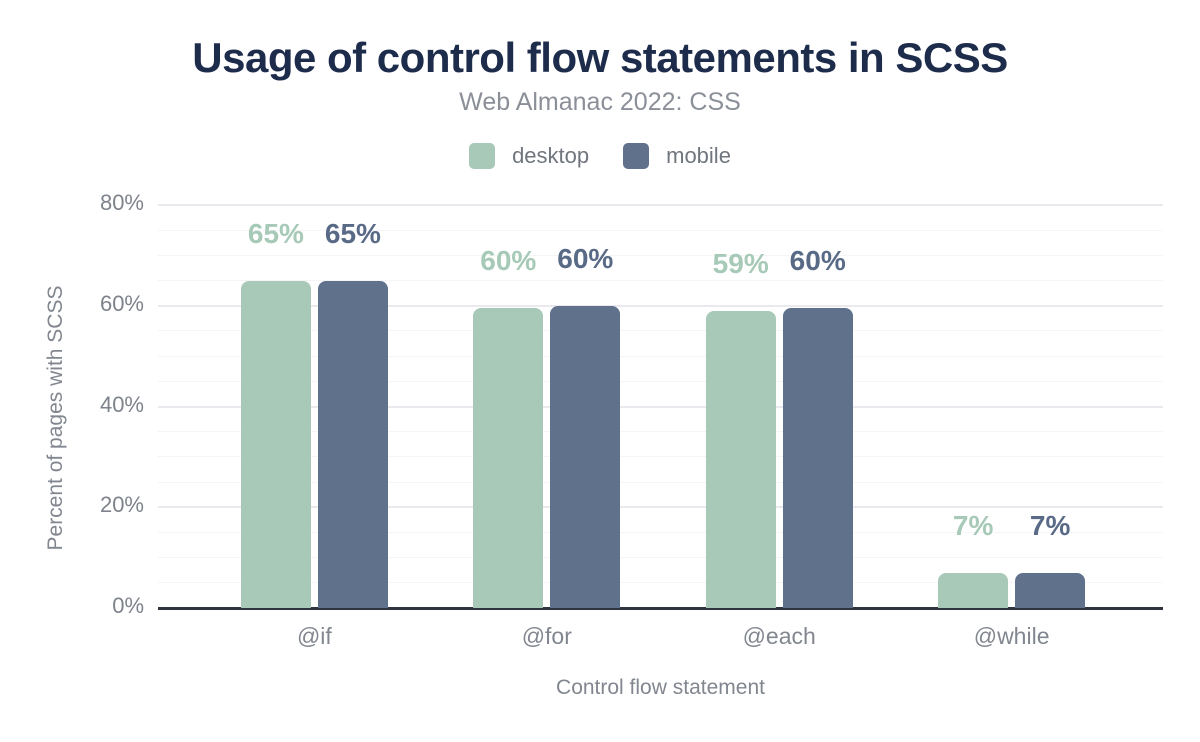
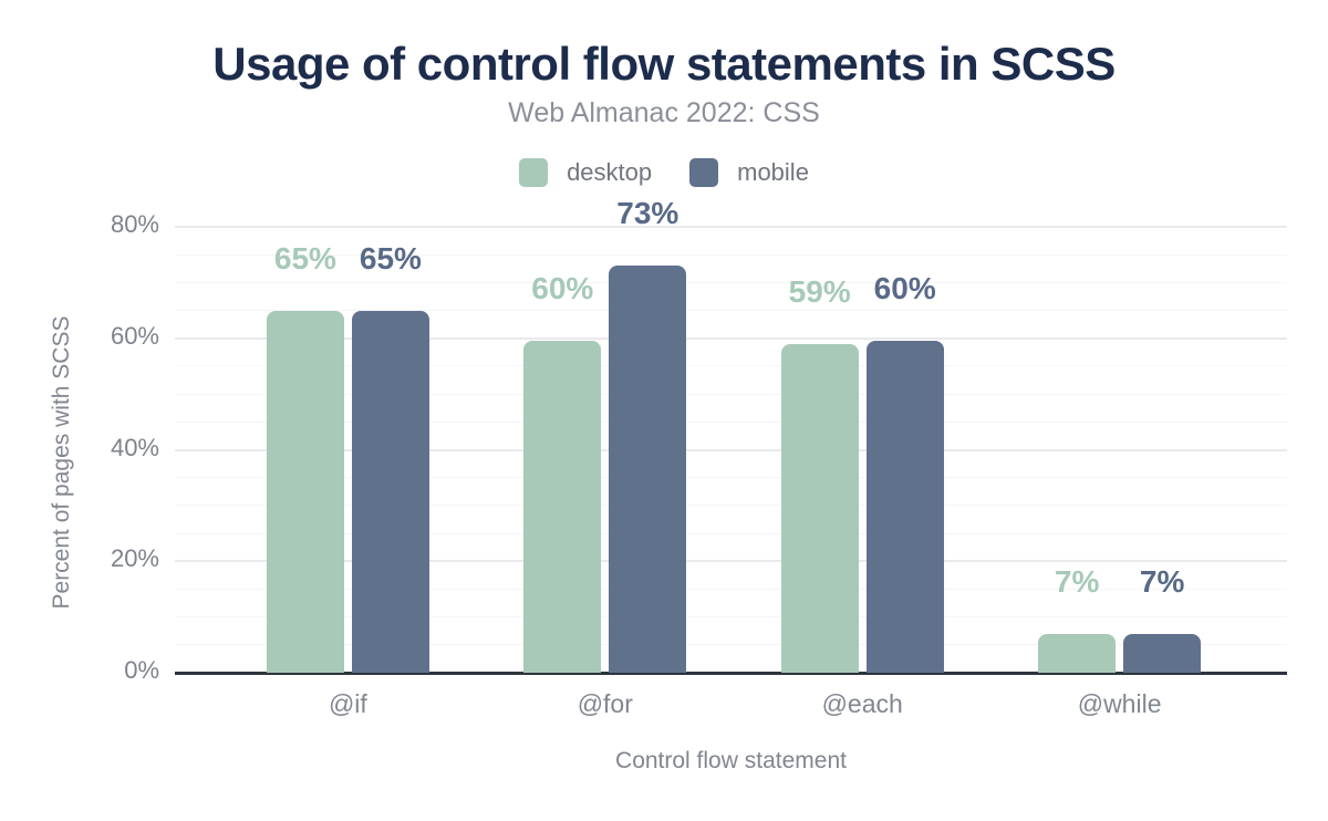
mobile/@for: 60% -> 73%
